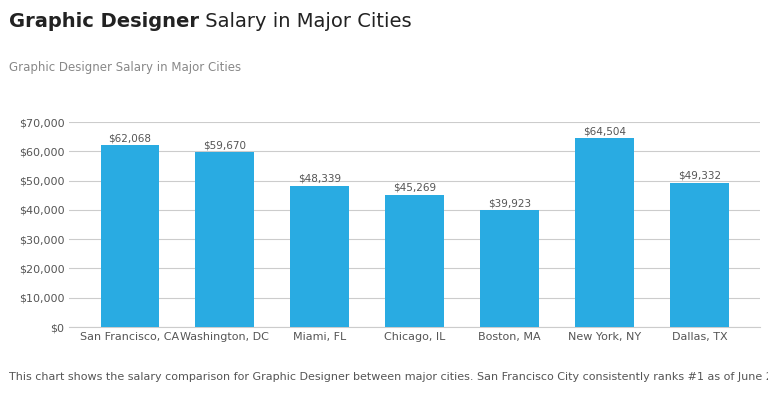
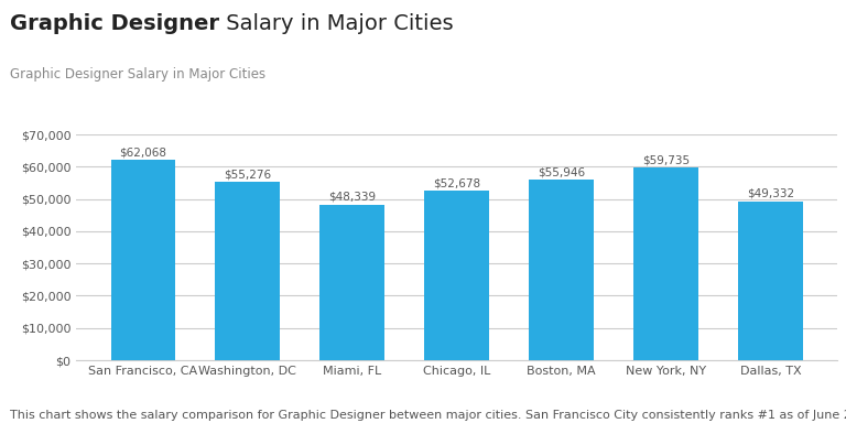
Washington, DC: $59,670 -> $55,276
Chicago, IL: $45,269 -> $52,678
Boston, MA: $39,923 -> $55,946
New York, NY: $64,504 -> $59,735
